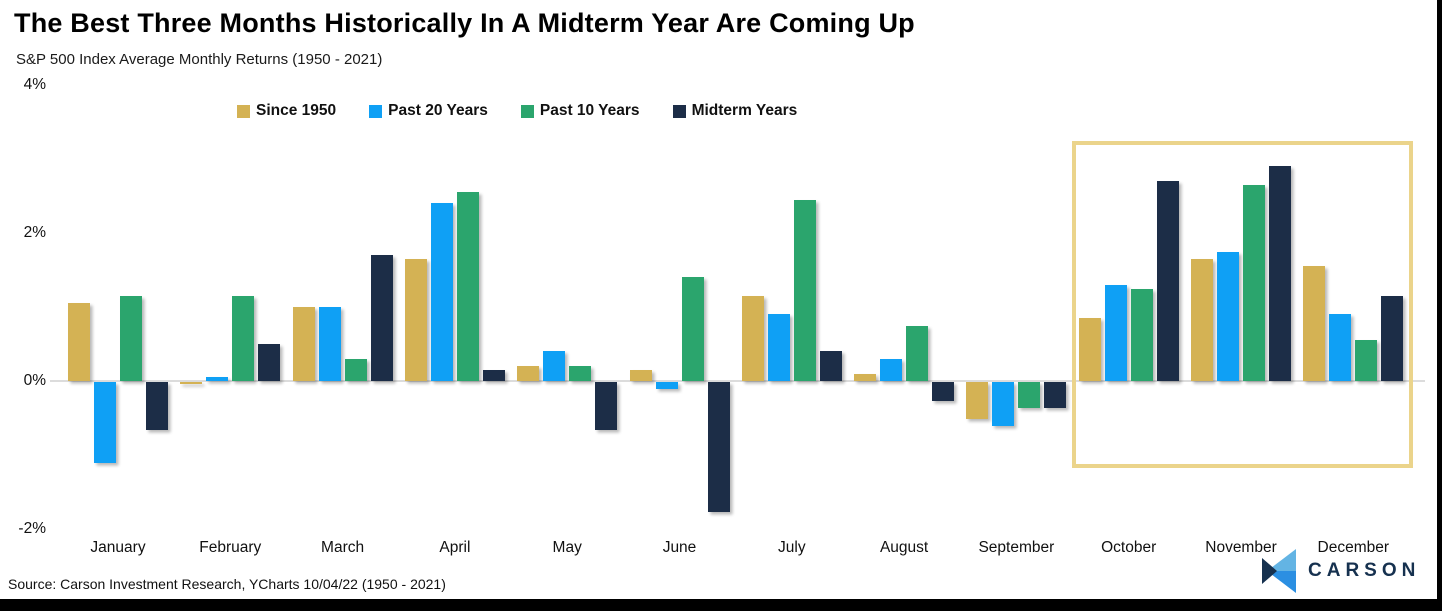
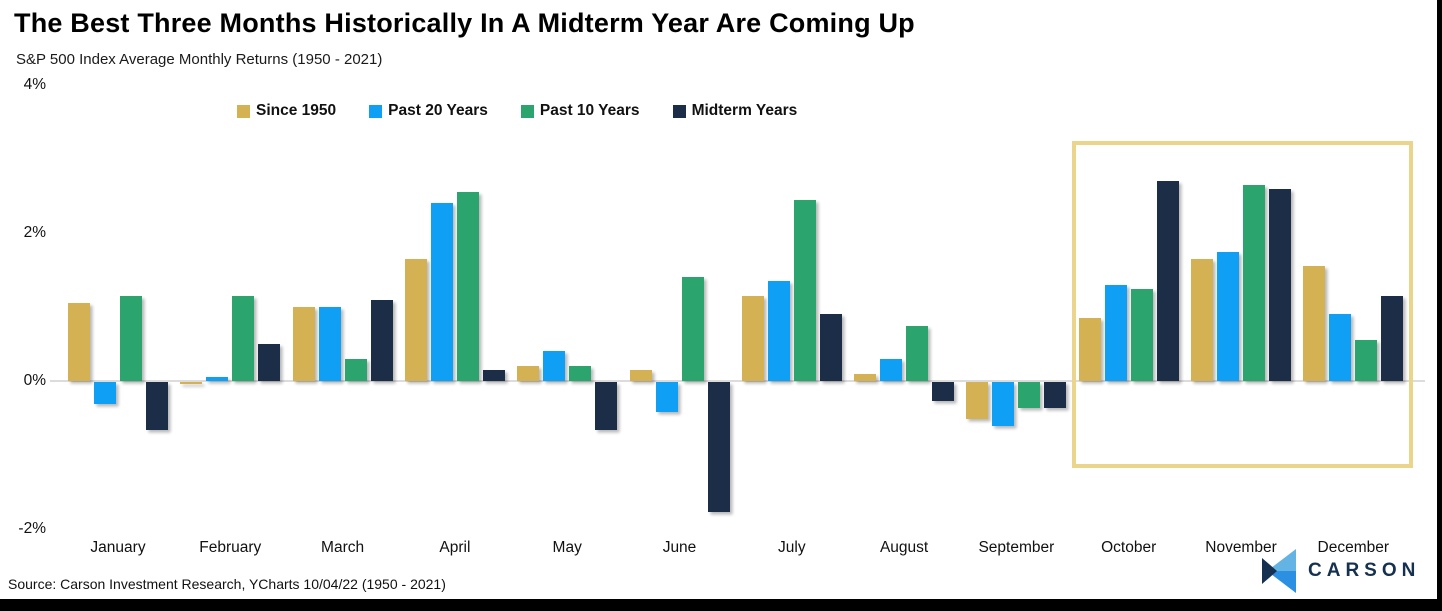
Past 20 Years/January: -1.1% -> -0.3%
Midterm Years/March: 1.7% -> 1.1%
Past 20 Years/June: -0.1% -> -0.4%
Past 20 Years/July: 0.9% -> 1.4%
Midterm Years/July: 0.4% -> 0.9%
Midterm Years/November: 2.9% -> 2.6%
